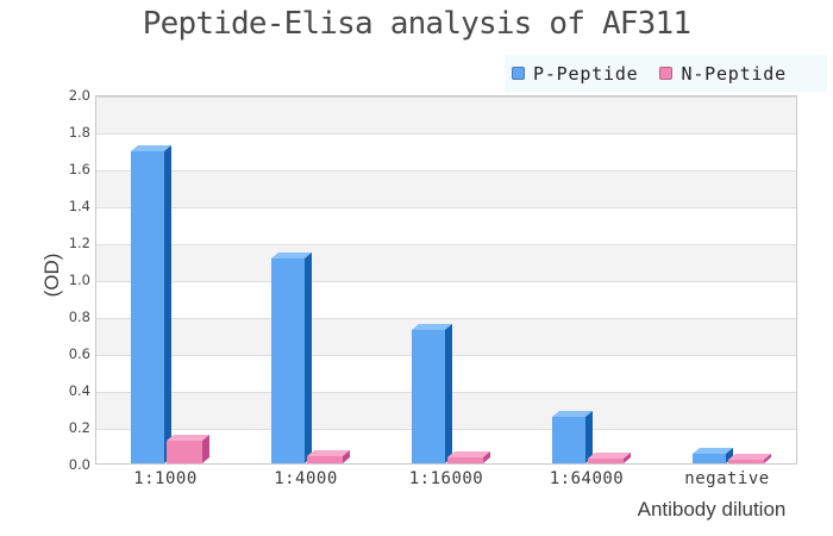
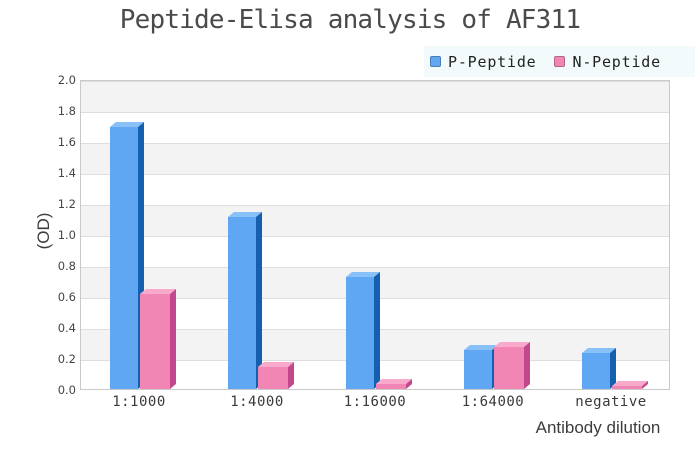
N-Peptide/1:1000: 0.12 -> 0.61
N-Peptide/1:4000: 0.04 -> 0.14
N-Peptide/1:64000: 0.03 -> 0.27
P-Peptide/negative: 0.05 -> 0.23
